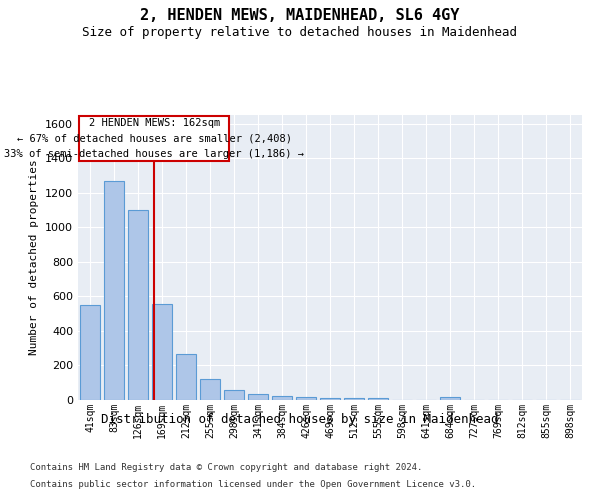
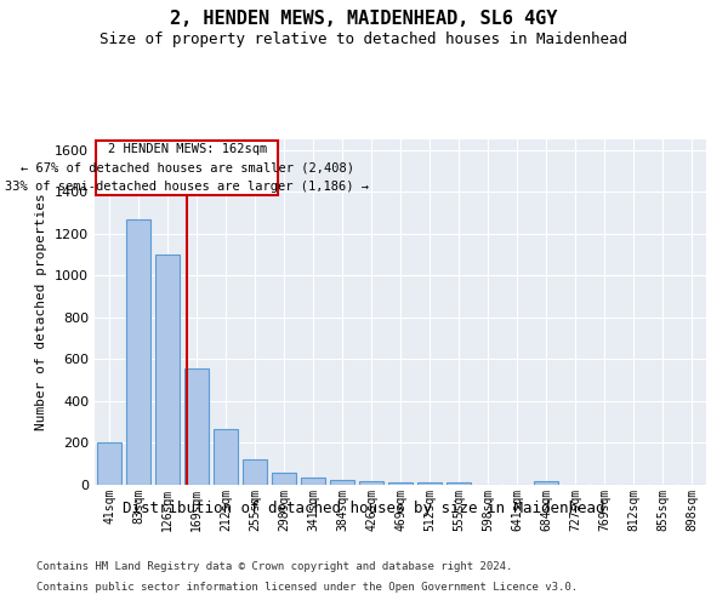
41sqm: 550 -> 200
